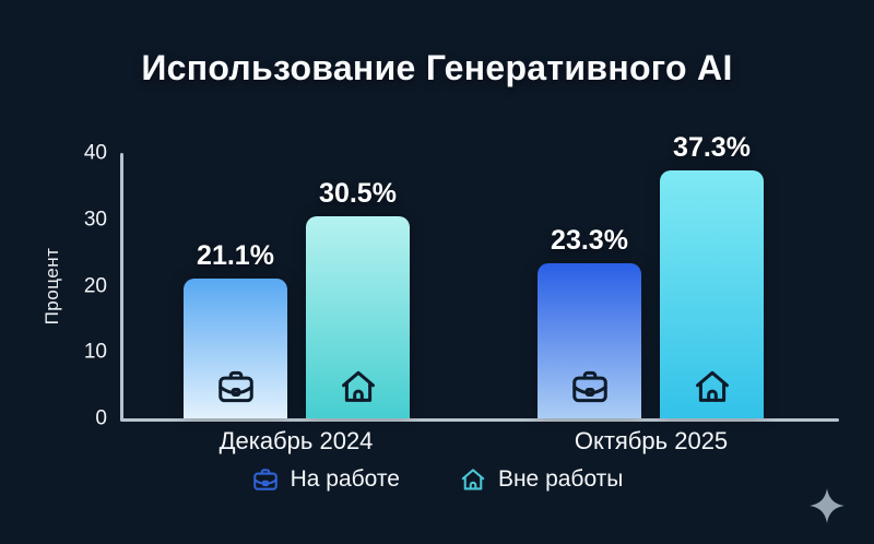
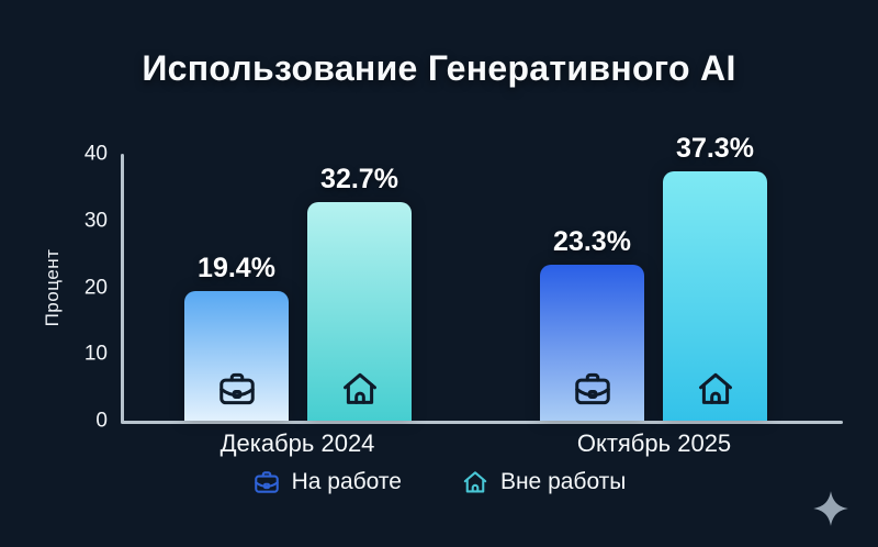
На работе/Декабрь 2024: 21.1% -> 19.4%
Вне работы/Декабрь 2024: 30.5% -> 32.7%
